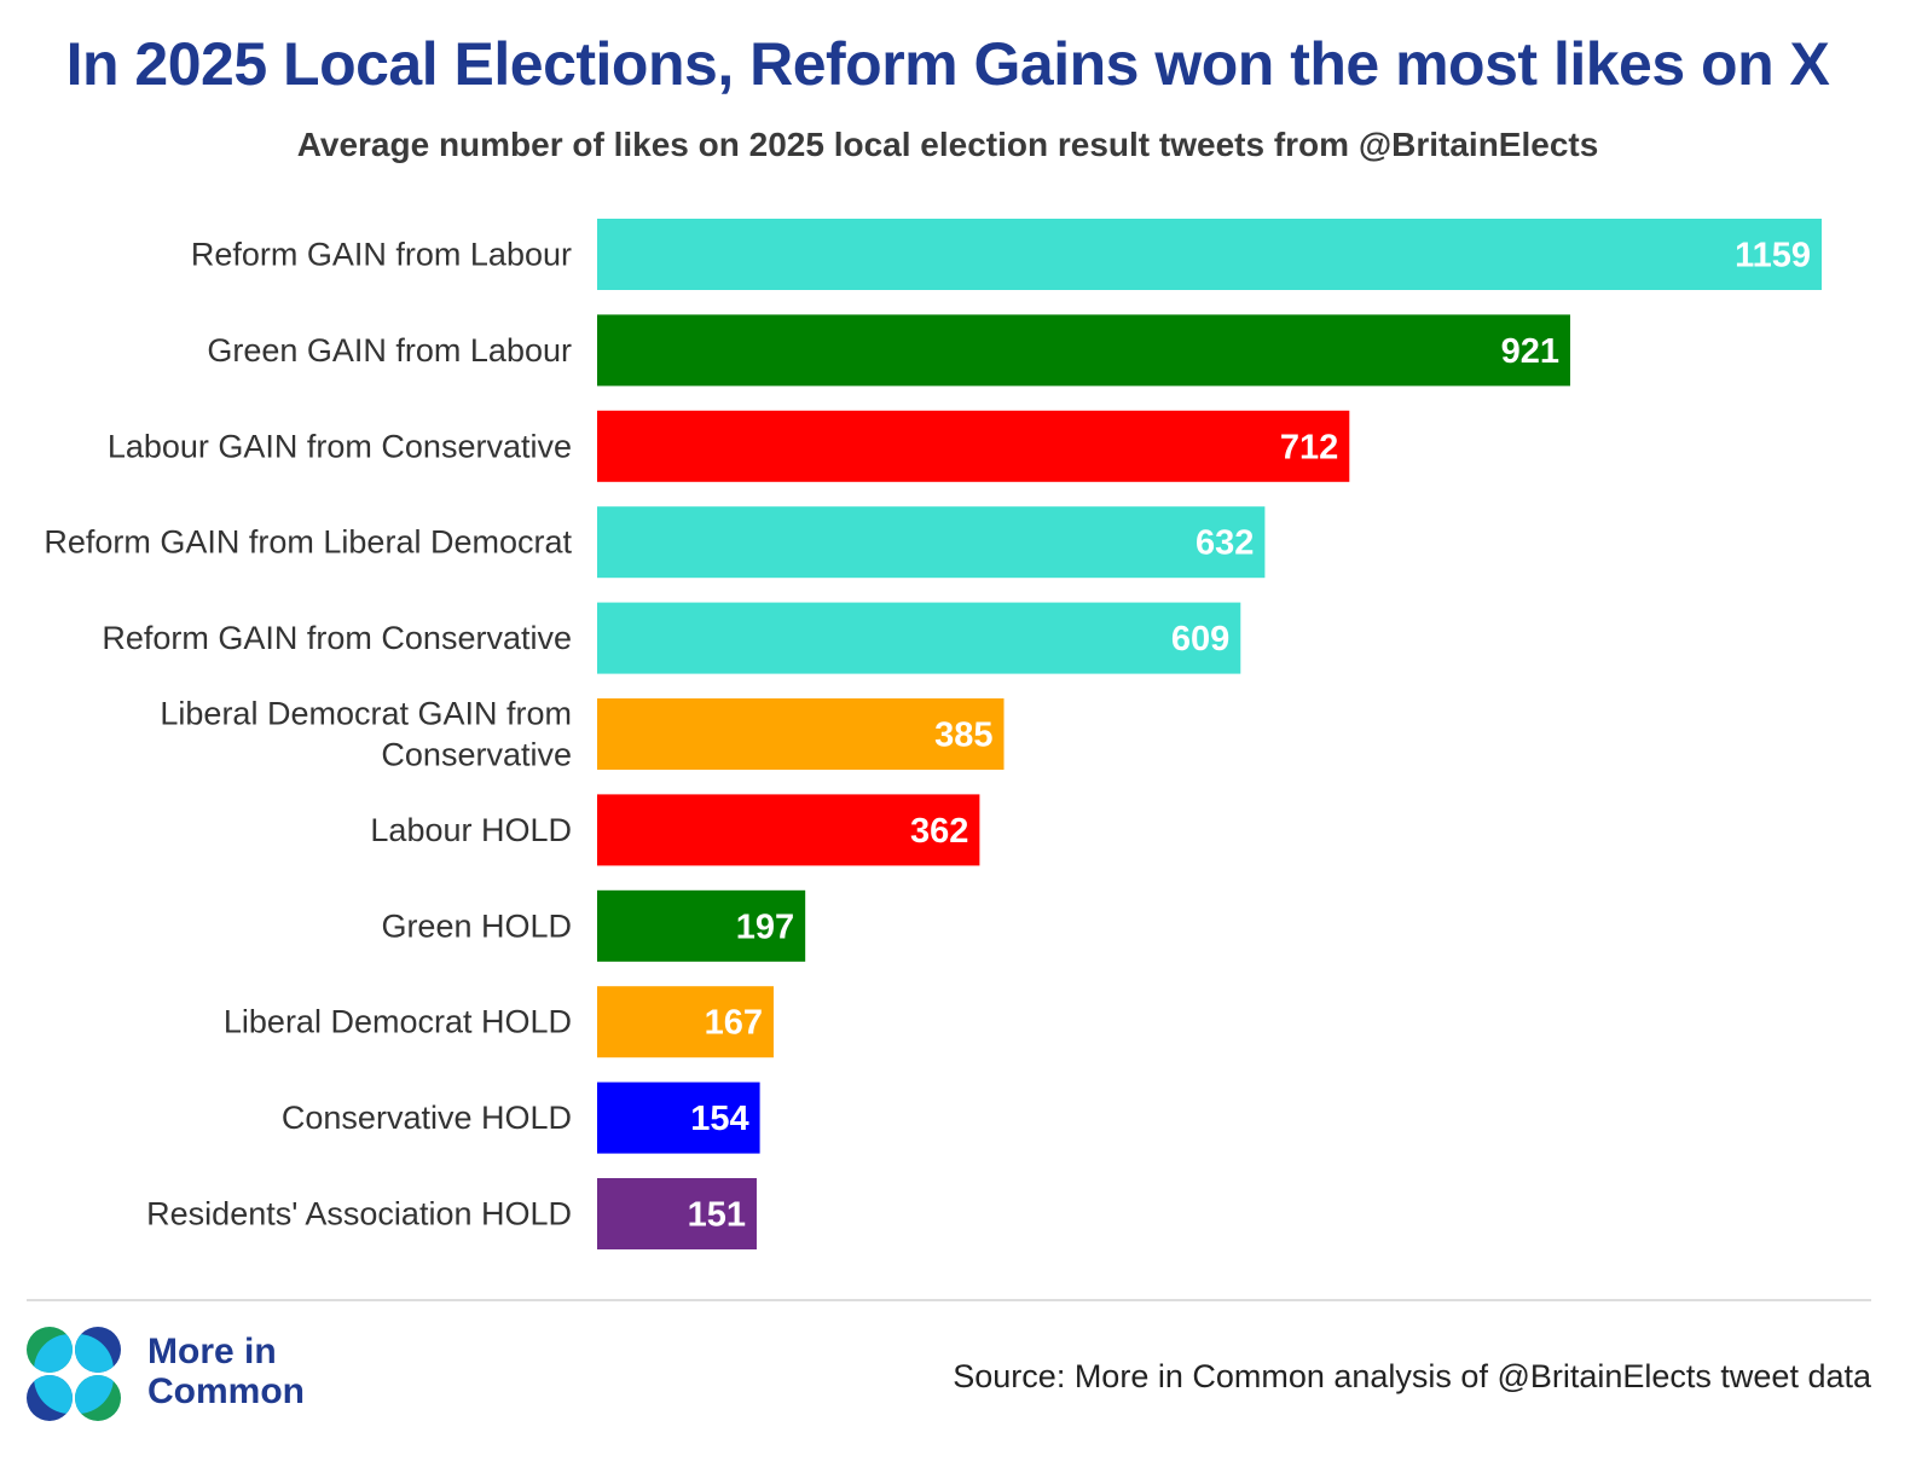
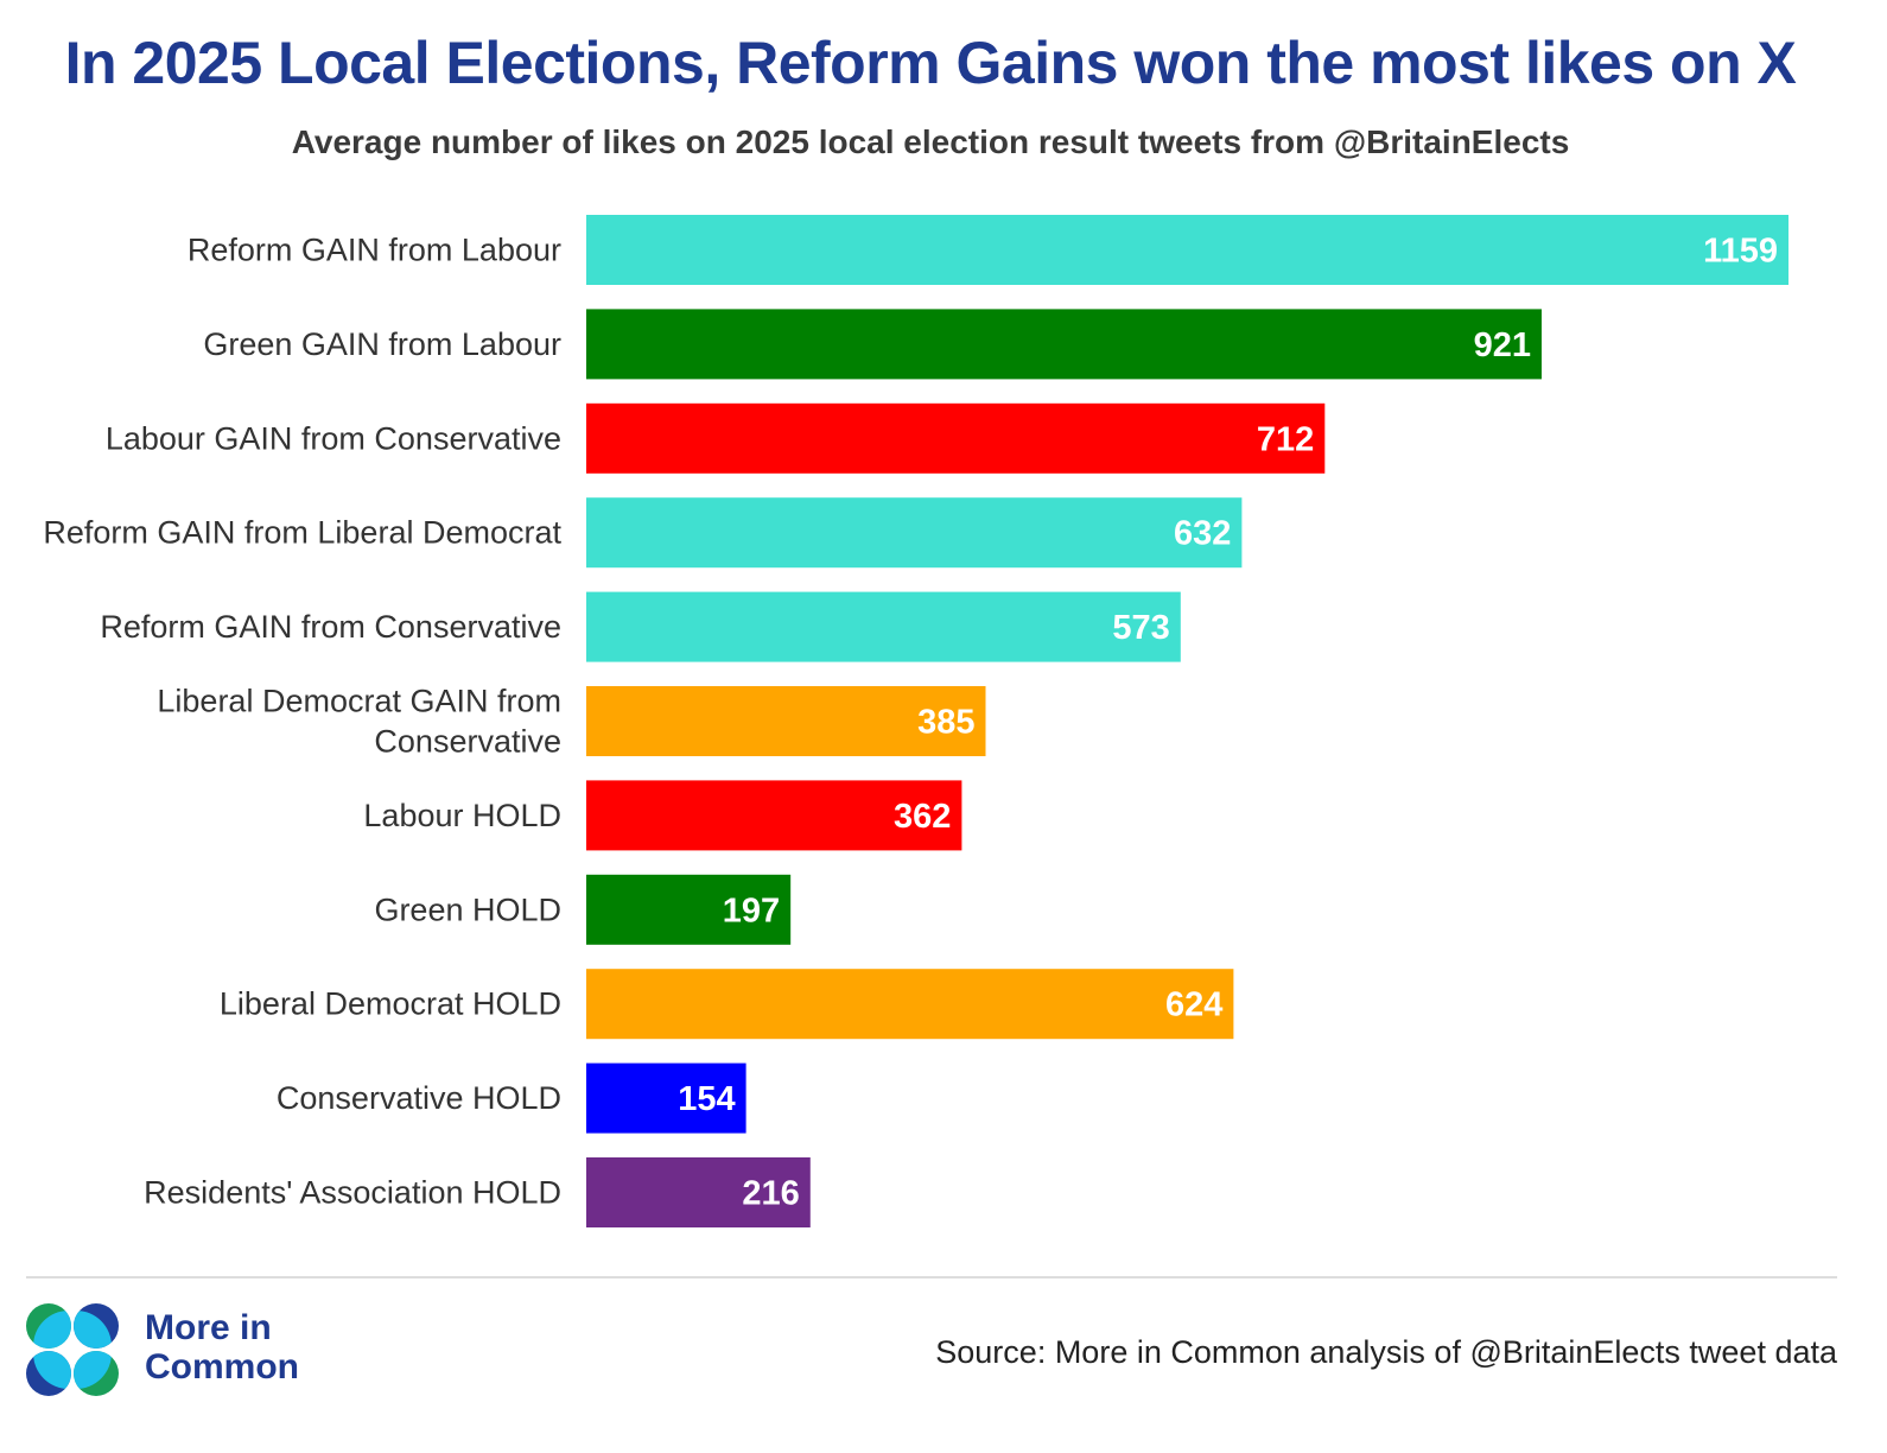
Reform GAIN from Conservative: 609 -> 573
Liberal Democrat HOLD: 167 -> 624
Residents' Association HOLD: 151 -> 216
